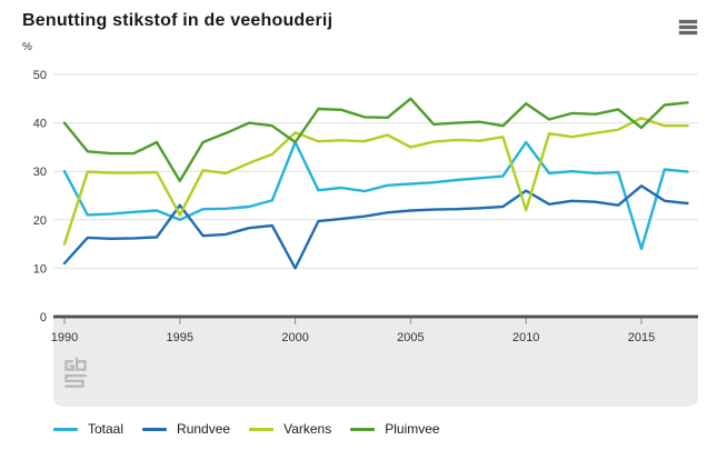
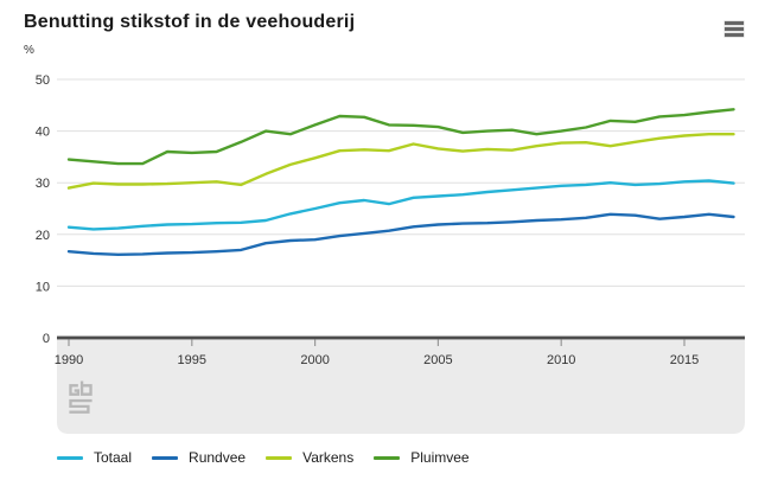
Totaal/1990: 30 -> 21
Rundvee/1990: 11 -> 17
Varkens/1990: 15 -> 29
Pluimvee/1990: 40 -> 34
Totaal/1995: 20 -> 22
Rundvee/1995: 23 -> 16
Varkens/1995: 21 -> 30
Pluimvee/1995: 28 -> 36
Totaal/2000: 36 -> 25
Rundvee/2000: 10 -> 19
Varkens/2000: 38 -> 35
Pluimvee/2000: 36 -> 41
Varkens/2005: 35 -> 37
Pluimvee/2005: 45 -> 41
Totaal/2010: 36 -> 29
Rundvee/2010: 26 -> 23
Varkens/2010: 22 -> 38
Pluimvee/2010: 44 -> 40
Totaal/2015: 14 -> 30
Rundvee/2015: 27 -> 23
Varkens/2015: 41 -> 39
Pluimvee/2015: 39 -> 43
